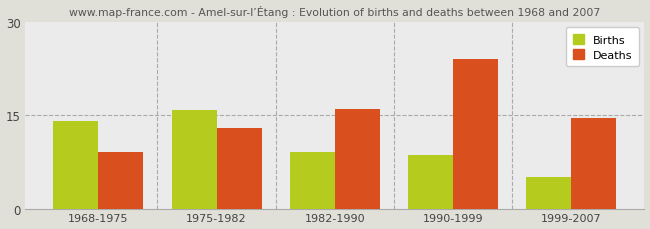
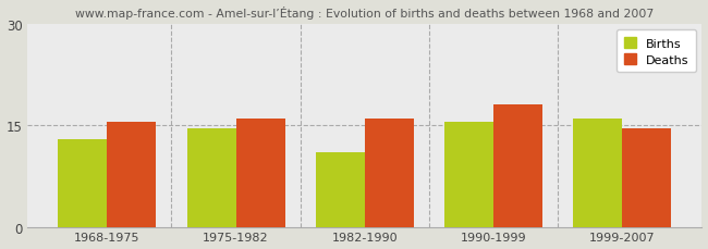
Births/1968-1975: 14.0 -> 13.0
Deaths/1968-1975: 9.0 -> 15.5
Births/1975-1982: 15.8 -> 14.5
Deaths/1975-1982: 13.0 -> 16.0
Births/1982-1990: 9.0 -> 11.0
Births/1990-1999: 8.6 -> 15.5
Deaths/1990-1999: 24.0 -> 18.0
Births/1999-2007: 5.0 -> 16.0
